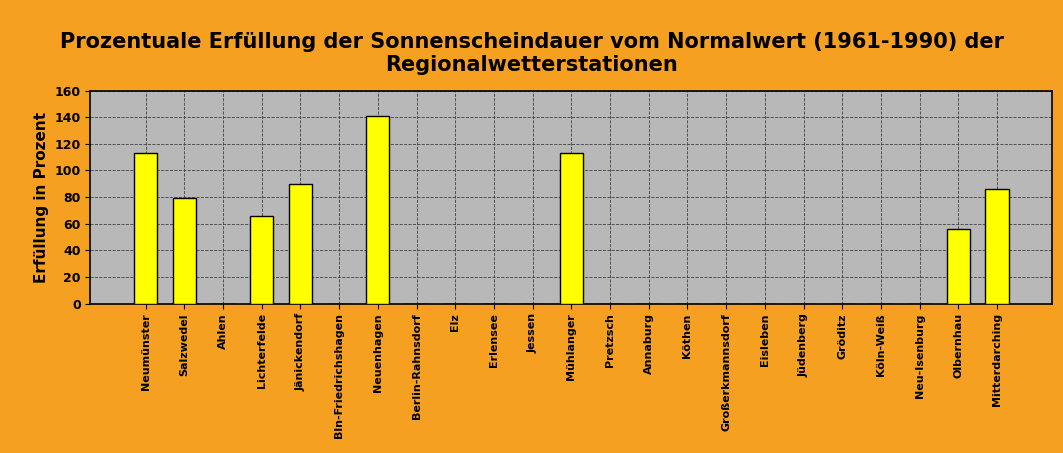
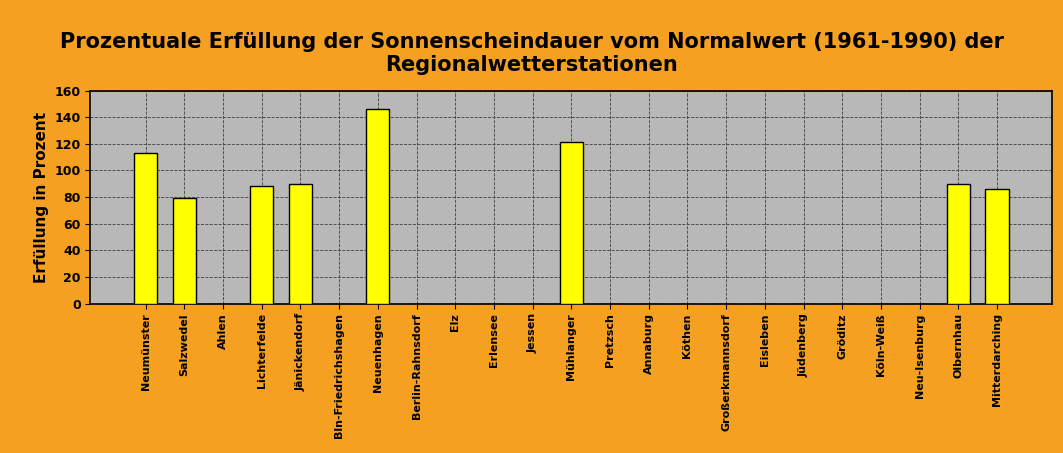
Lichterfelde: 66 -> 88
Neuenhagen: 141 -> 146
Mühlanger: 113 -> 121
Olbernhau: 56 -> 90
